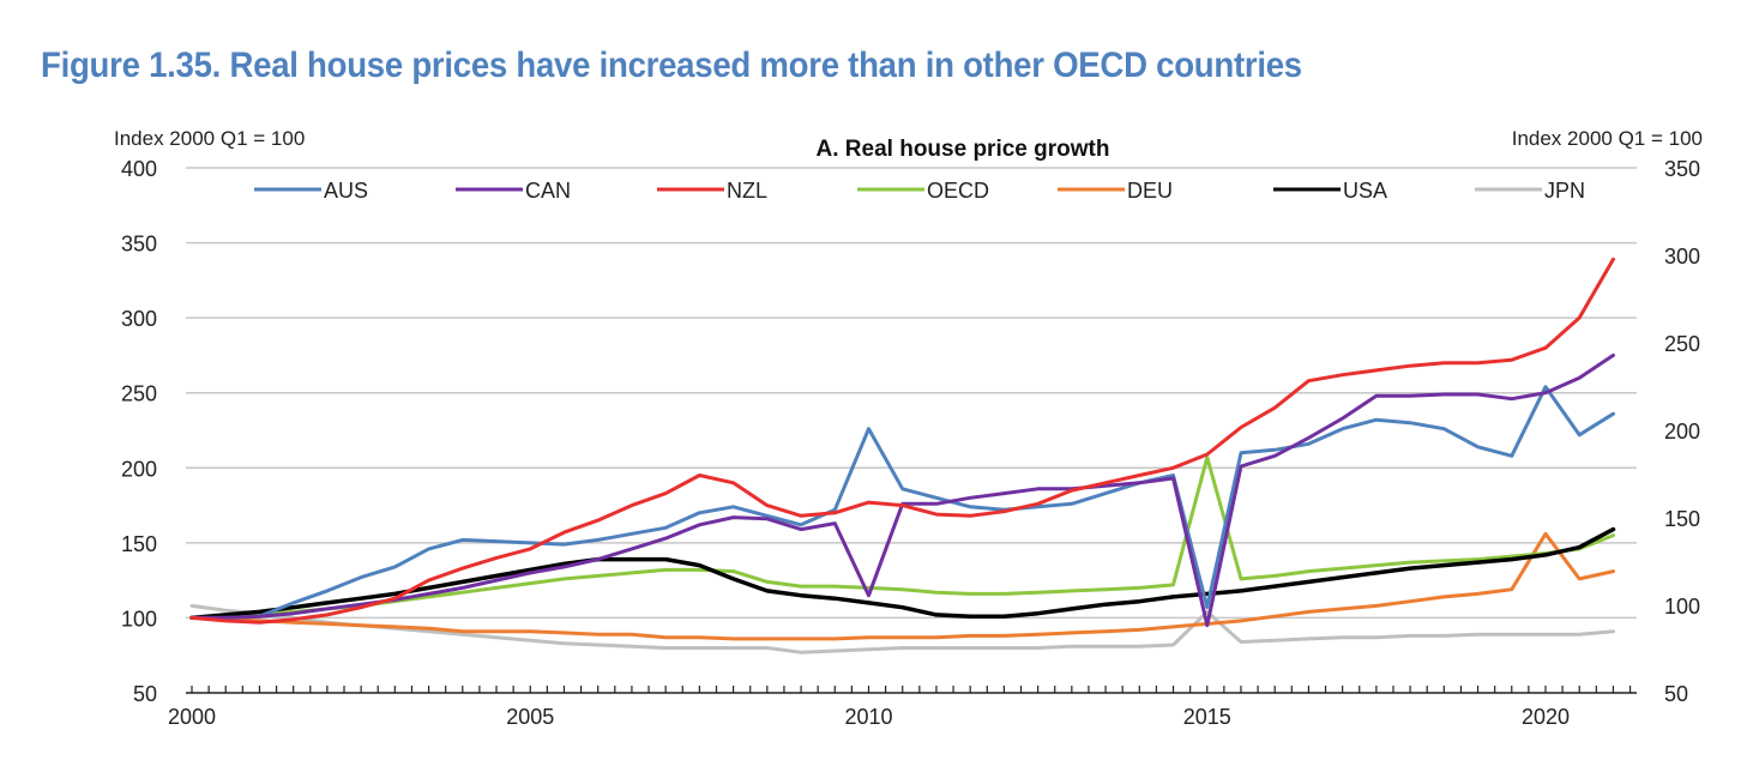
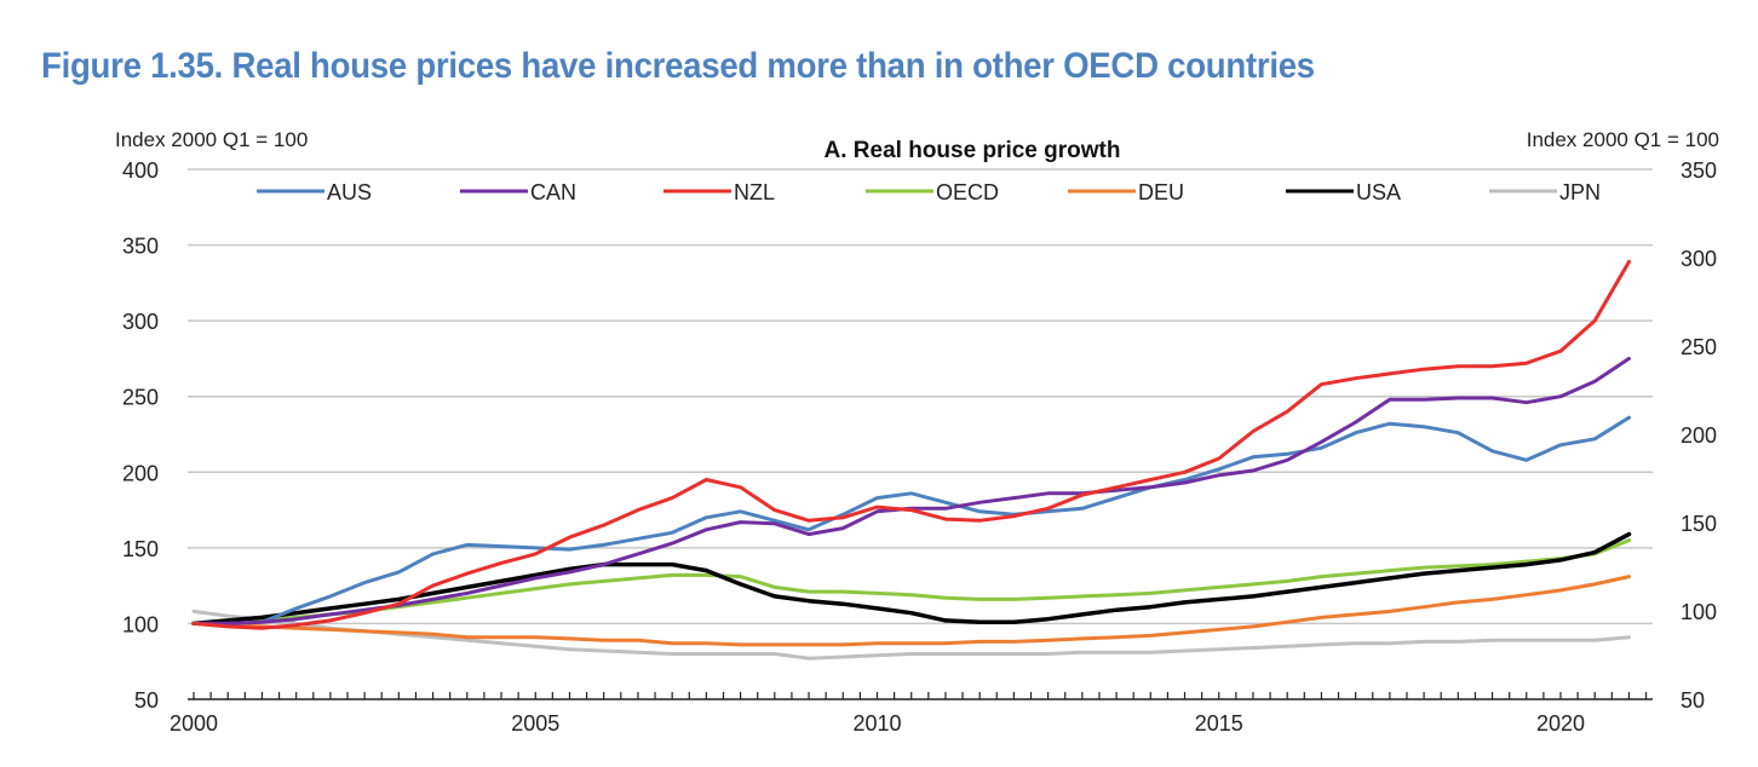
AUS/2010: 226 -> 183
CAN/2010: 115 -> 174
AUS/2015: 107 -> 202
CAN/2015: 95 -> 198
OECD/2015: 207 -> 124
JPN/2015: 104 -> 83
AUS/2020: 254 -> 218
DEU/2020: 156 -> 122
